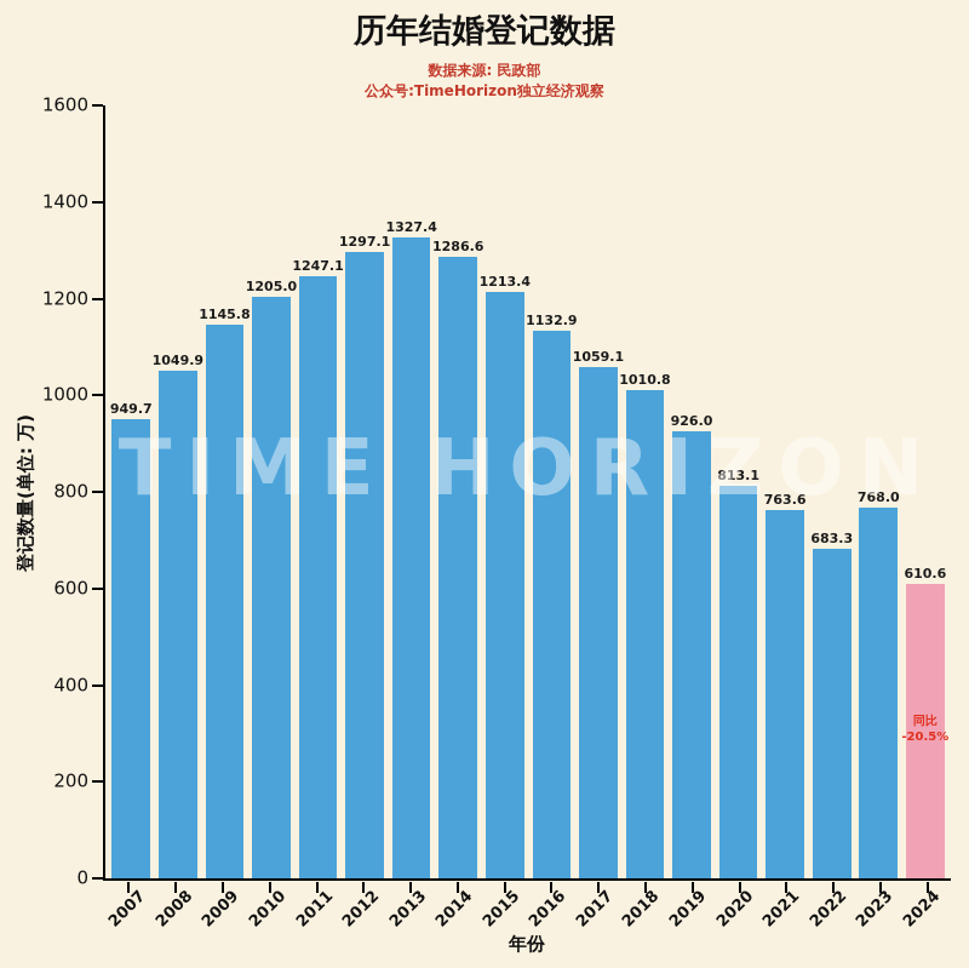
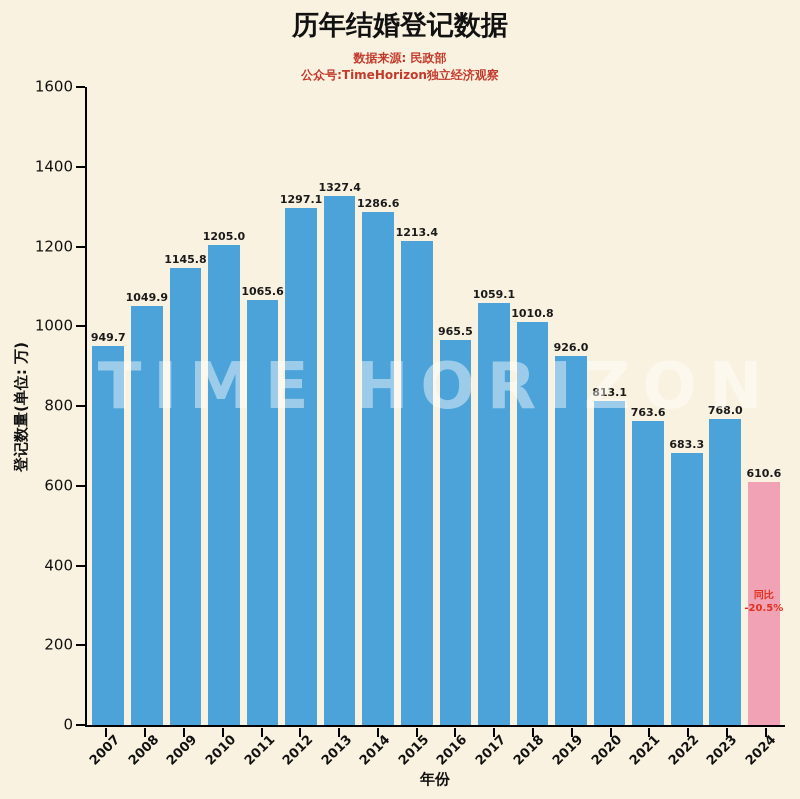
2011: 1247.1 -> 1065.6
2016: 1132.9 -> 965.5
